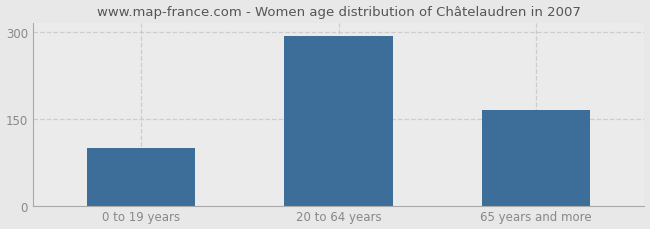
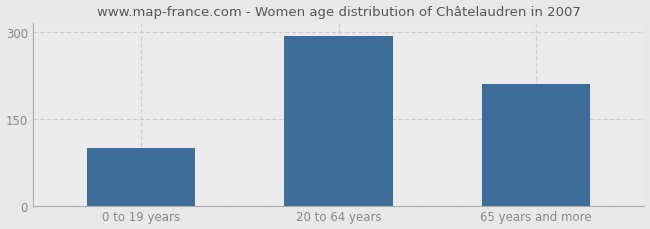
65 years and more: 165 -> 210
